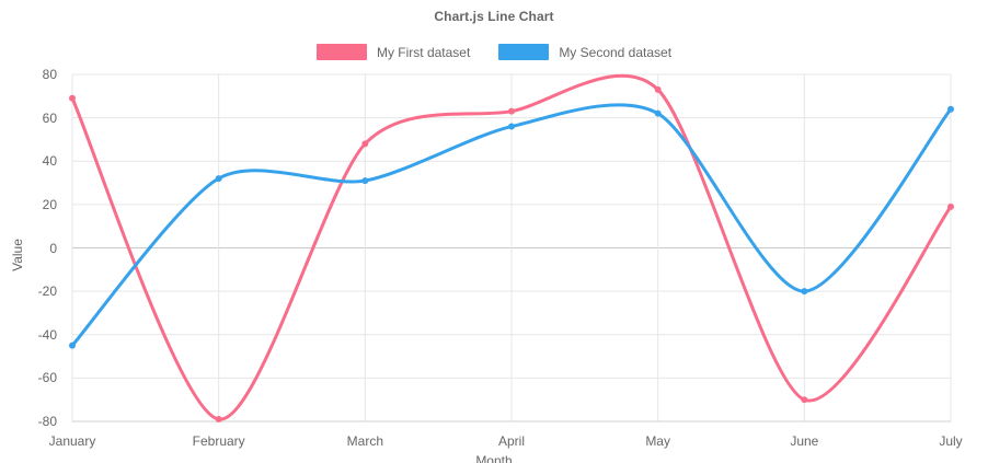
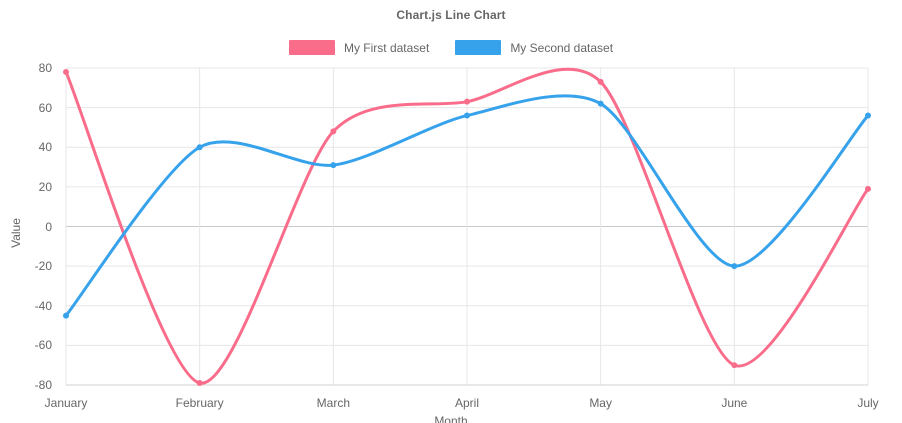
My First dataset/January: 69 -> 78
My Second dataset/February: 32 -> 40
My Second dataset/July: 64 -> 56
